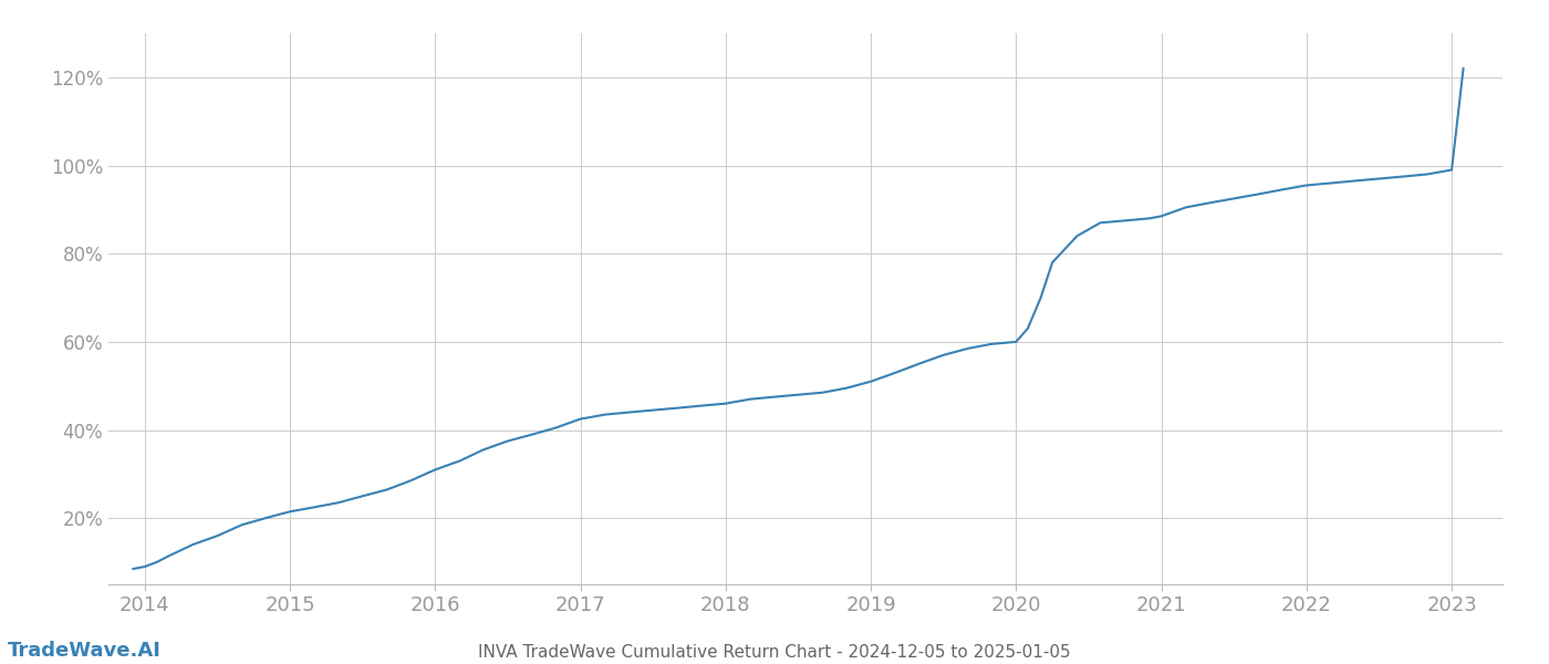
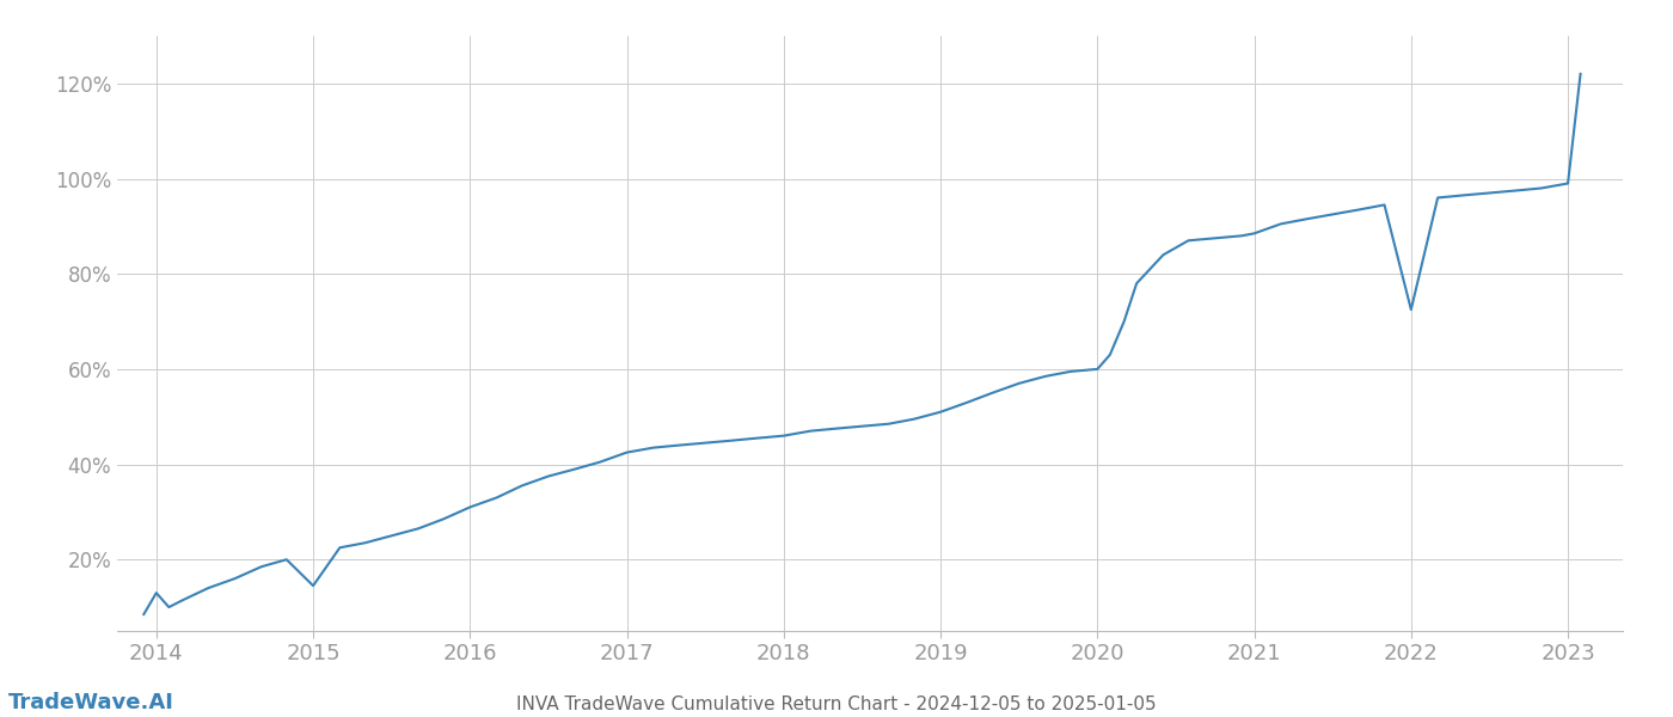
2014: 9.0% -> 13.0%
2015: 21.5% -> 14.5%
2022: 95.5% -> 72.5%
